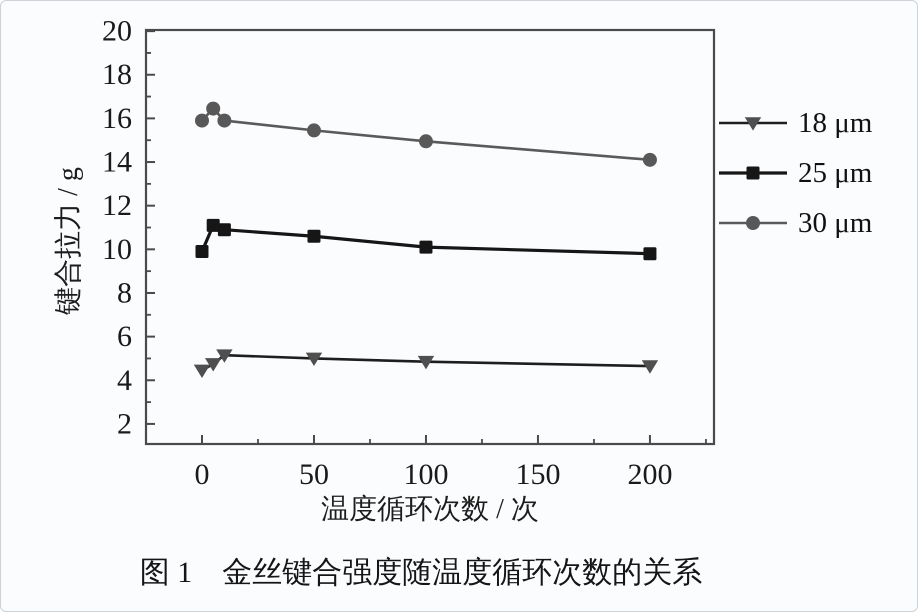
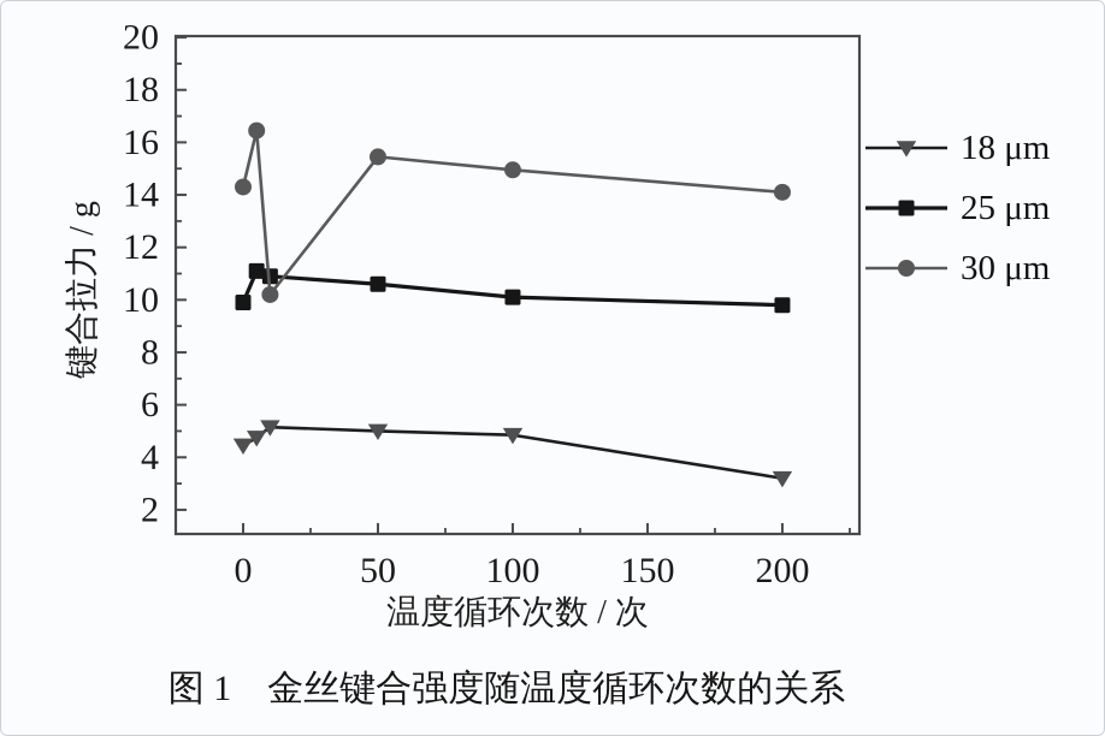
30 μm/0: 15.9 -> 14.3
30 μm/10: 15.9 -> 10.2
18 μm/200: 4.7 -> 3.2
